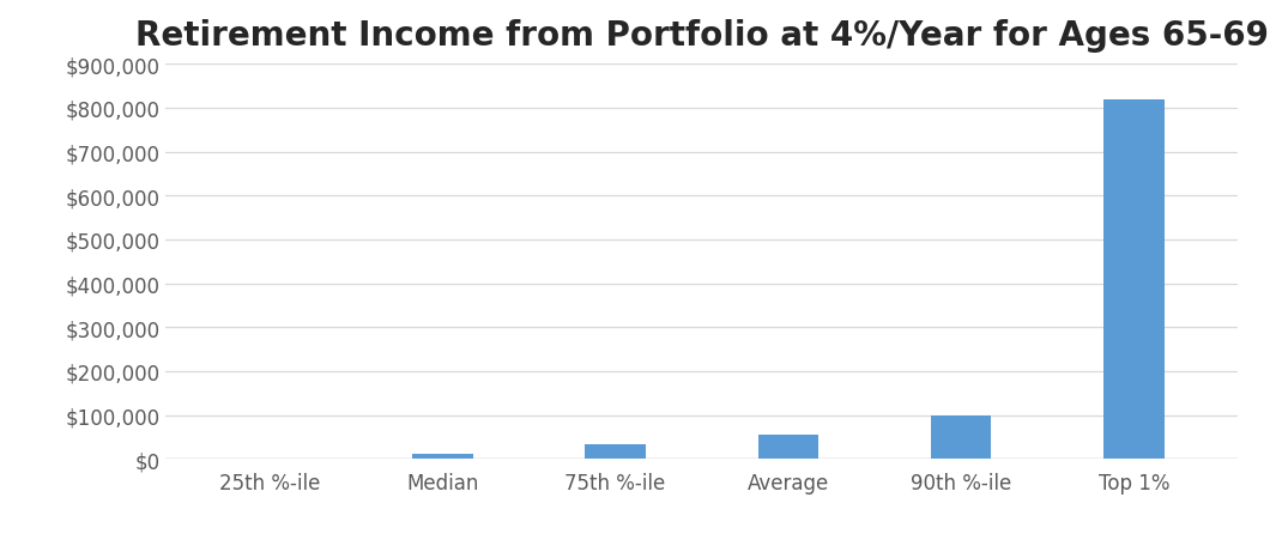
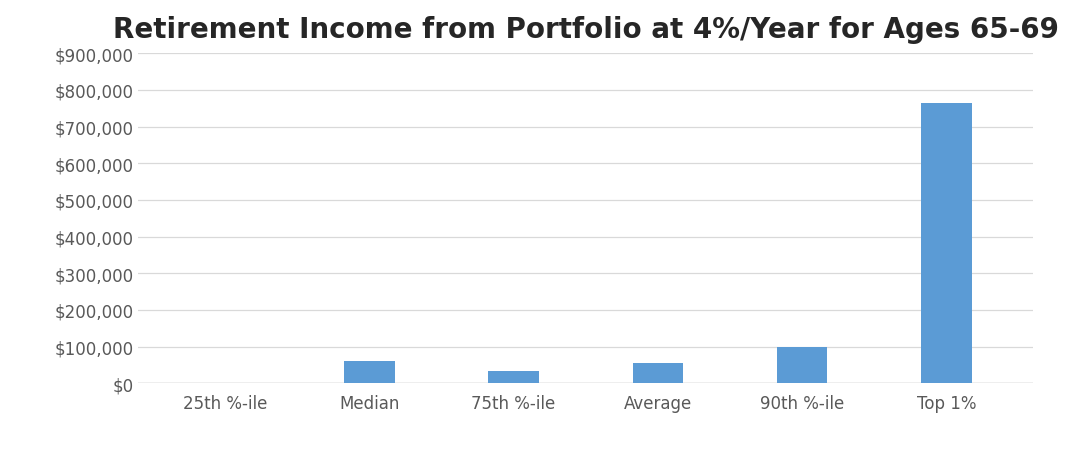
Median: $12,000 -> $60,000
Top 1%: $820,000 -> $765,000
